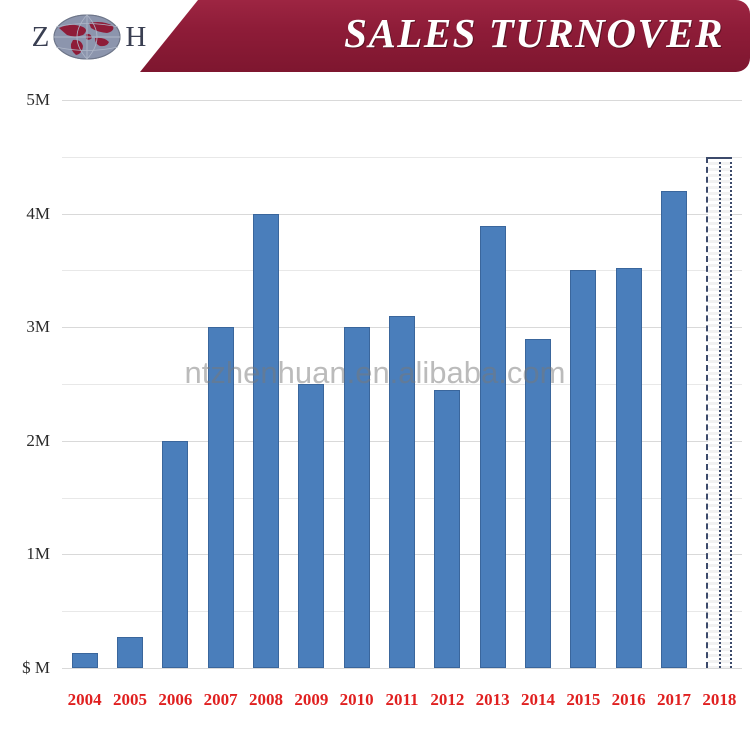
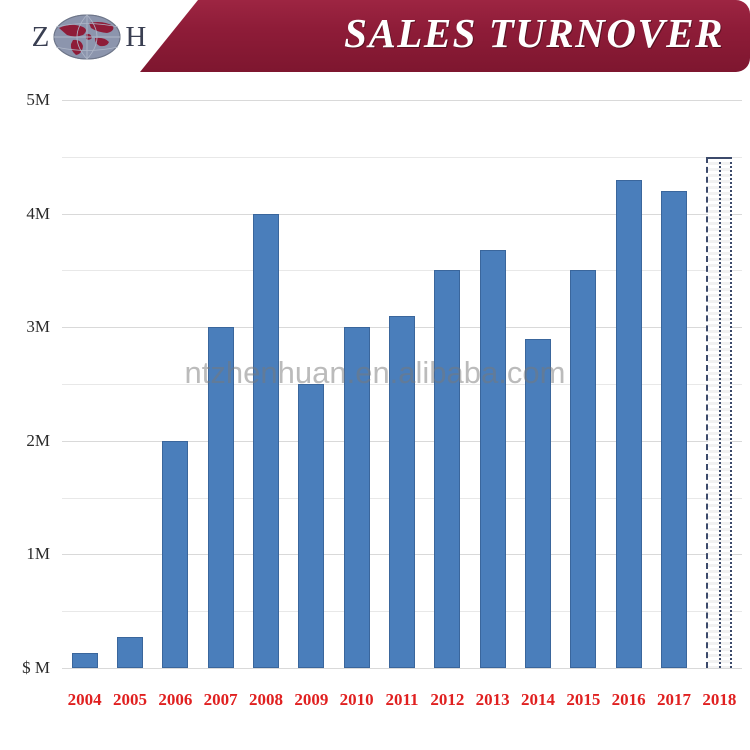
2012: 2.45M -> 3.50M
2013: 3.89M -> 3.68M
2016: 3.52M -> 4.30M
